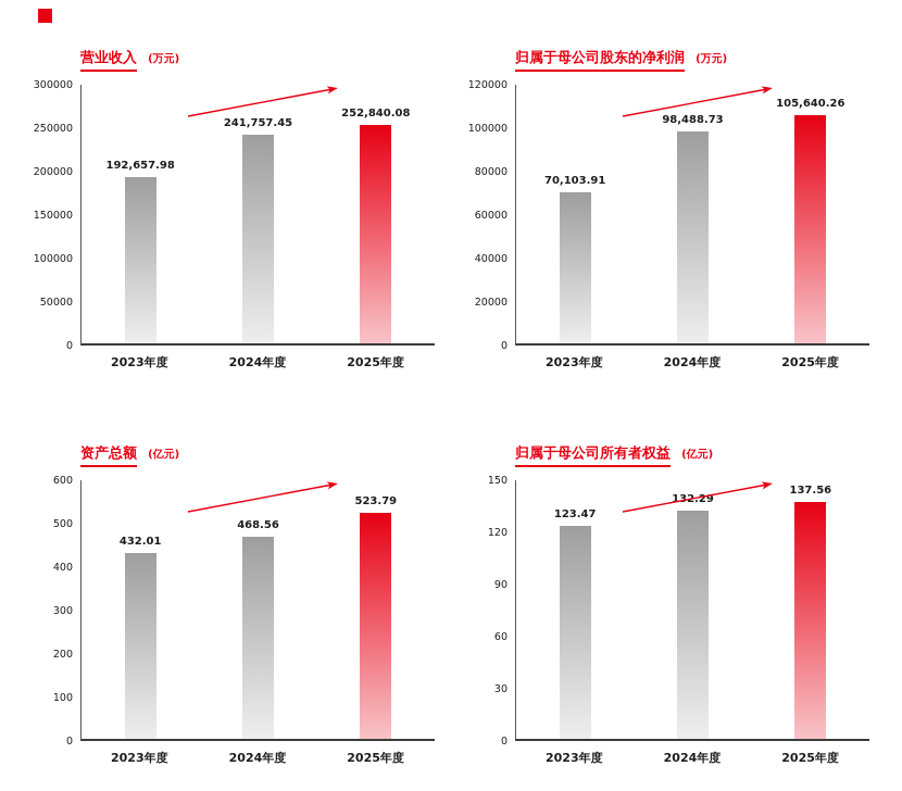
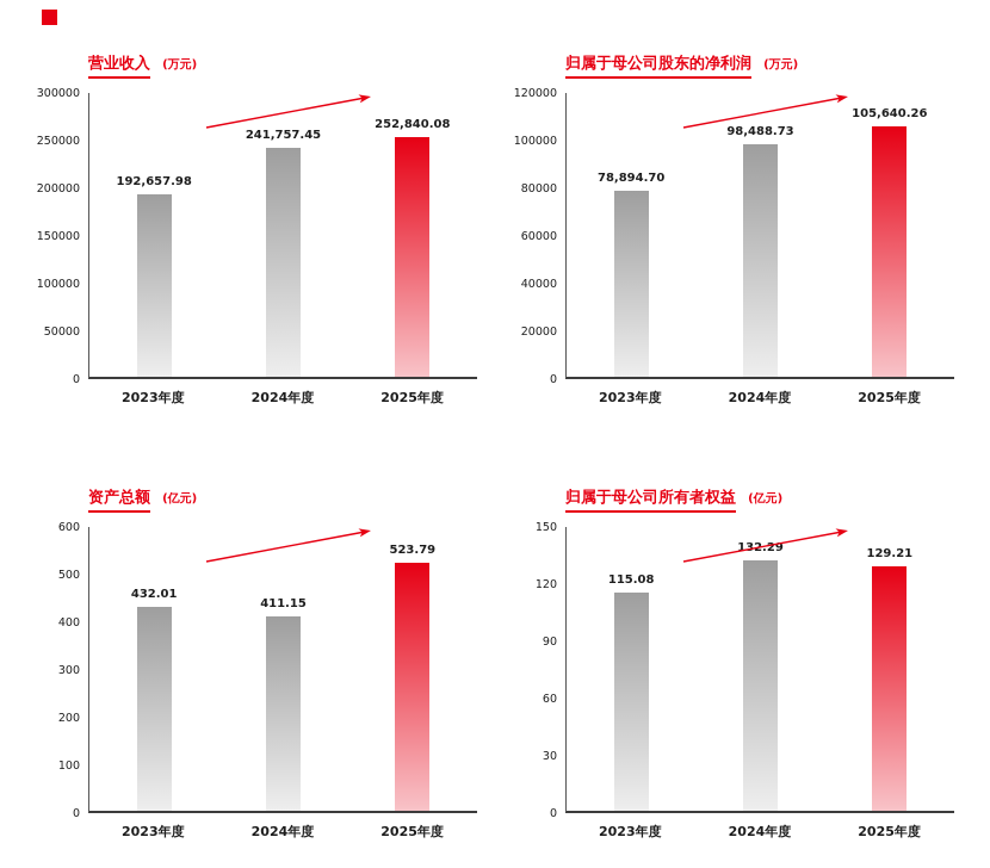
归属于母公司股东的净利润/2023年度: 70,103.91 -> 78,894.70
资产总额/2024年度: 468.56 -> 411.15
归属于母公司所有者权益/2023年度: 123.47 -> 115.08
归属于母公司所有者权益/2025年度: 137.56 -> 129.21
